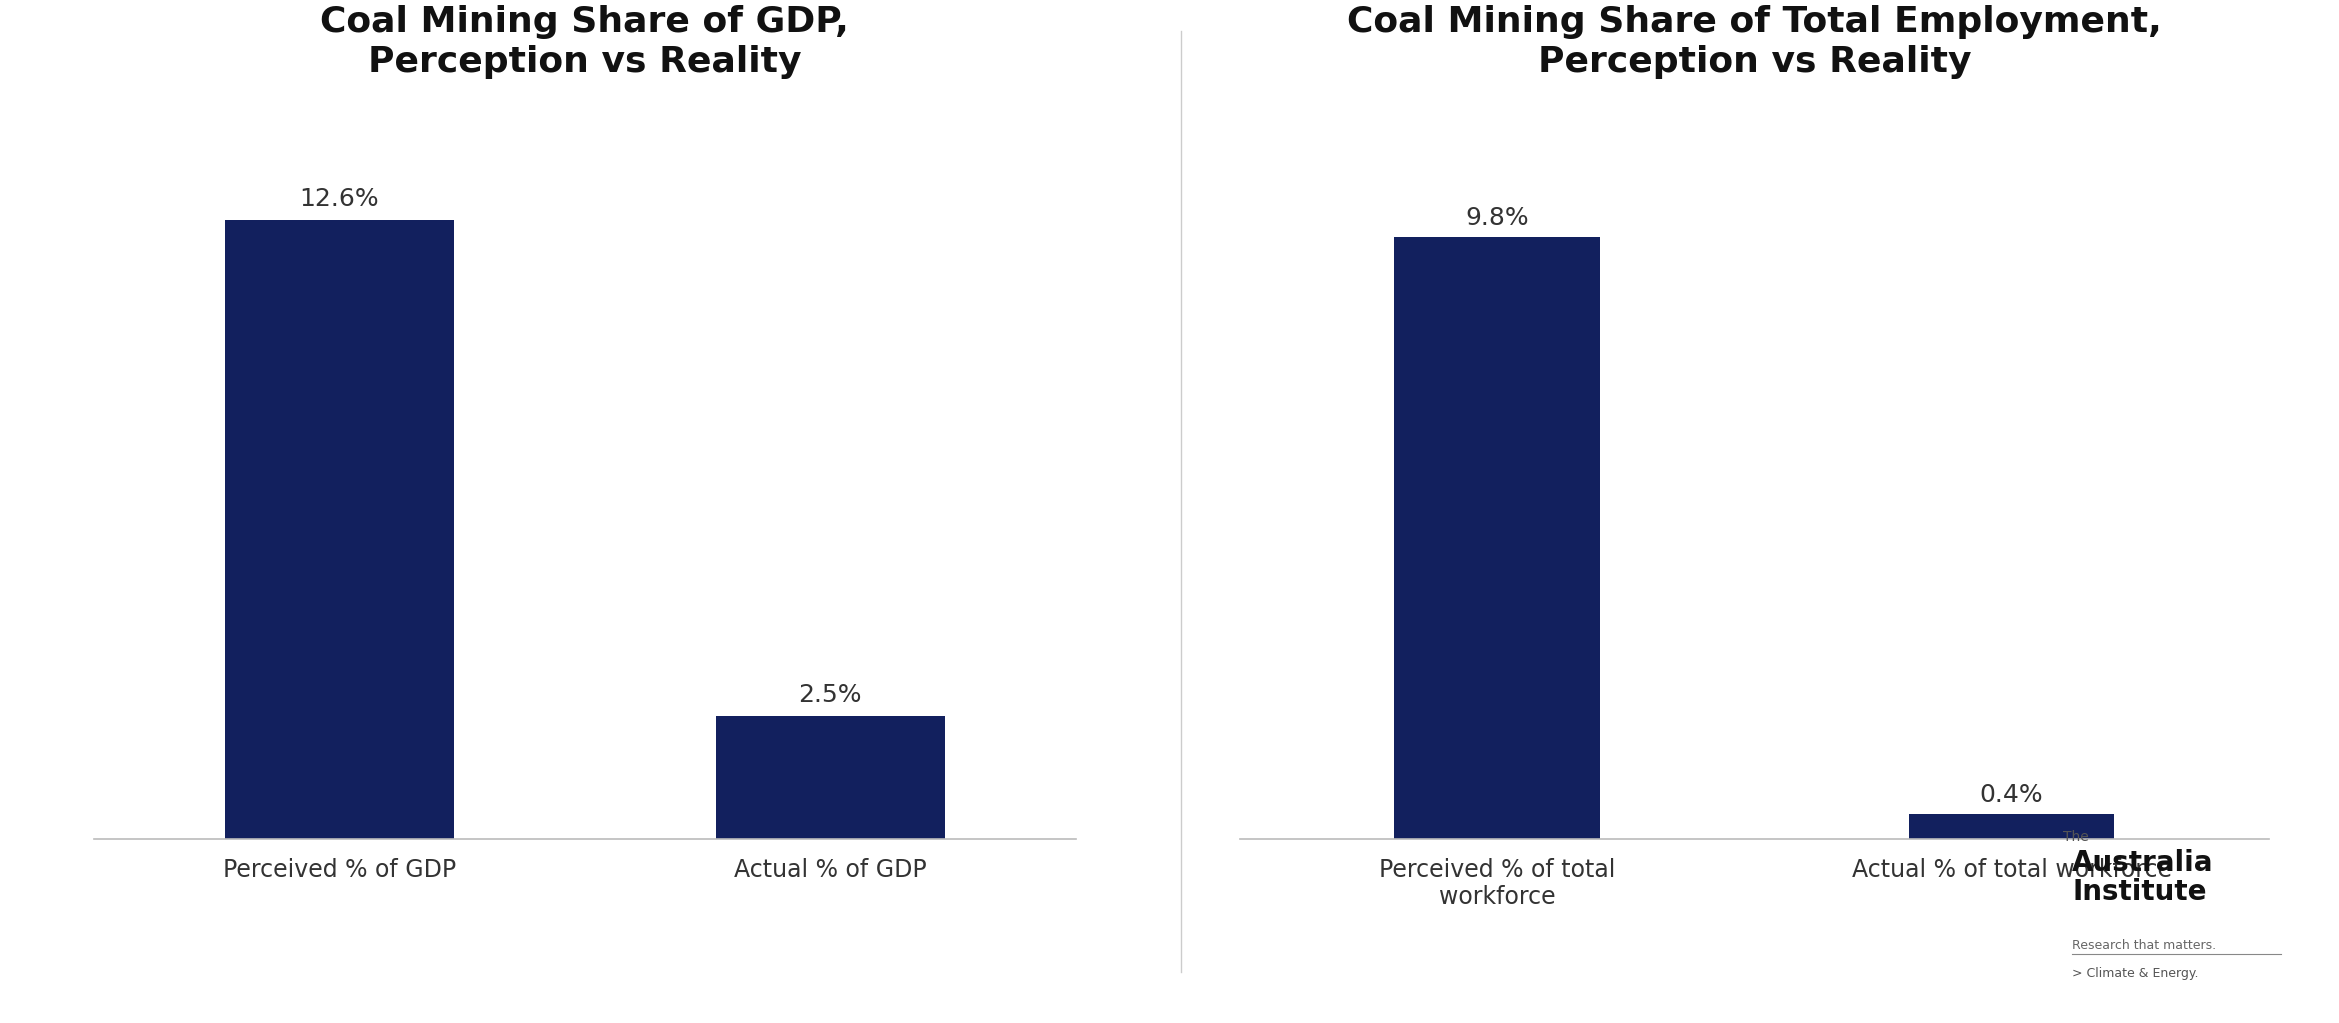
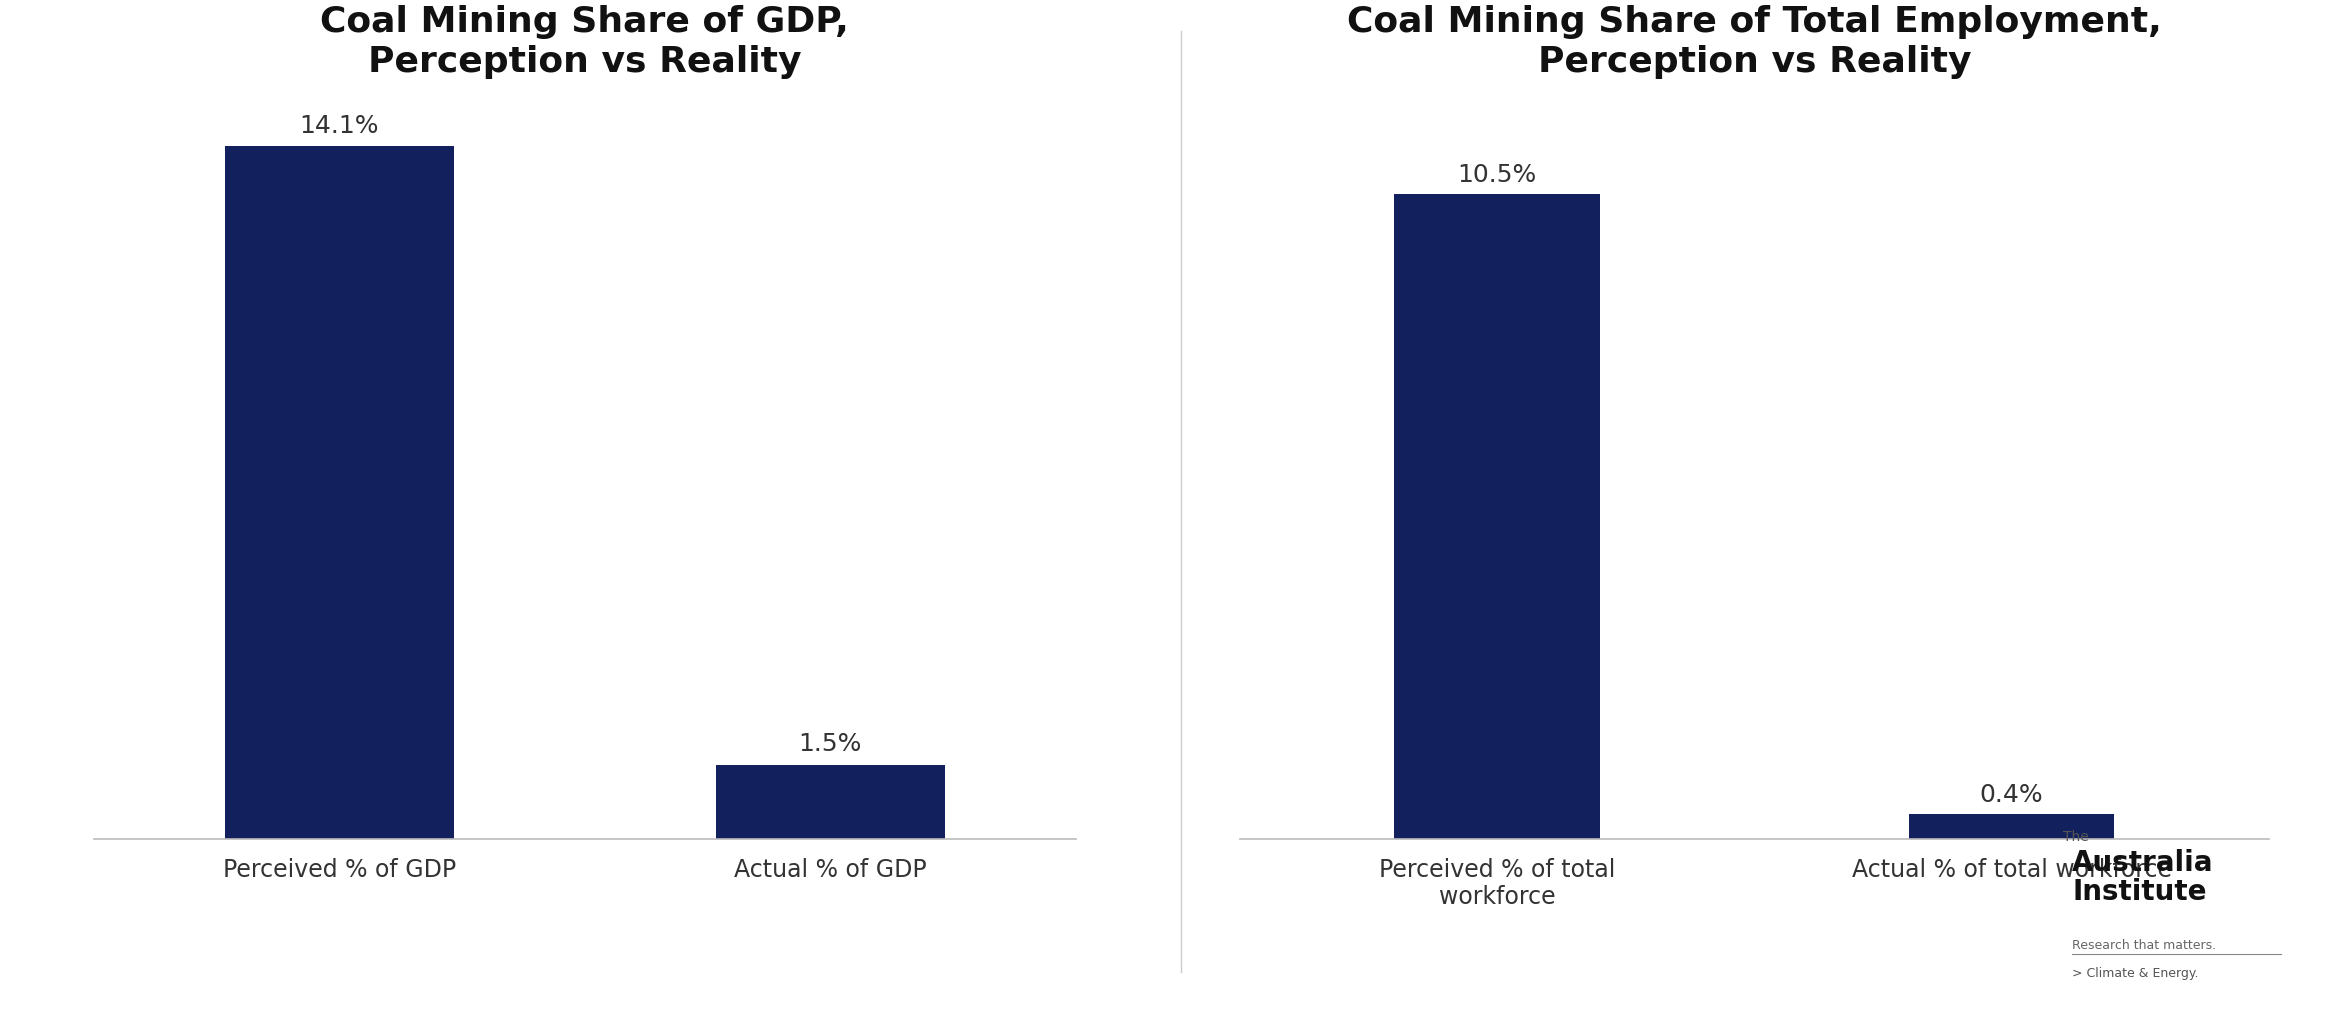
Coal Mining Share of GDP, Perception vs Reality/Perceived % of GDP: 12.6% -> 14.1%
Coal Mining Share of GDP, Perception vs Reality/Actual % of GDP: 2.5% -> 1.5%
Coal Mining Share of Total Employment, Perception vs Reality/Perceived % of total workforce: 9.8% -> 10.5%
